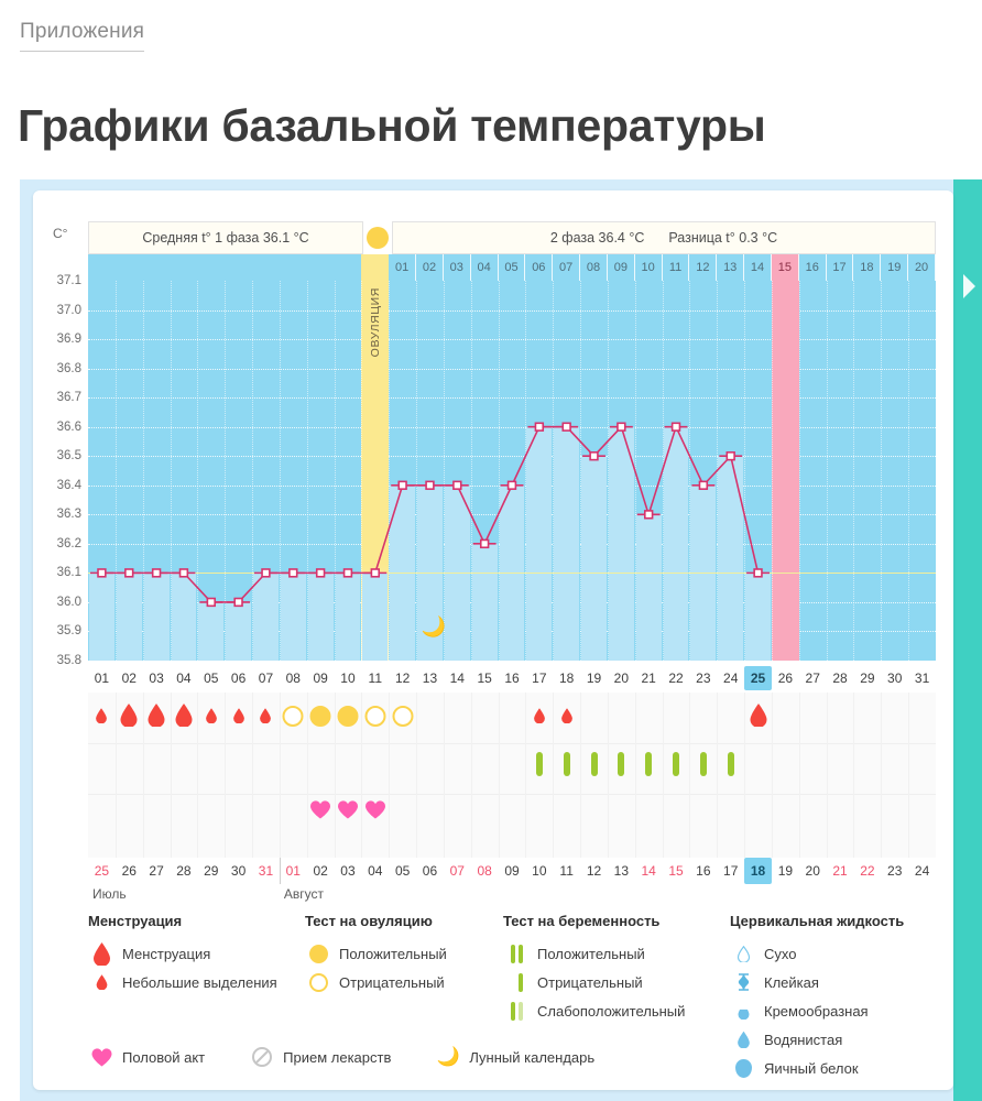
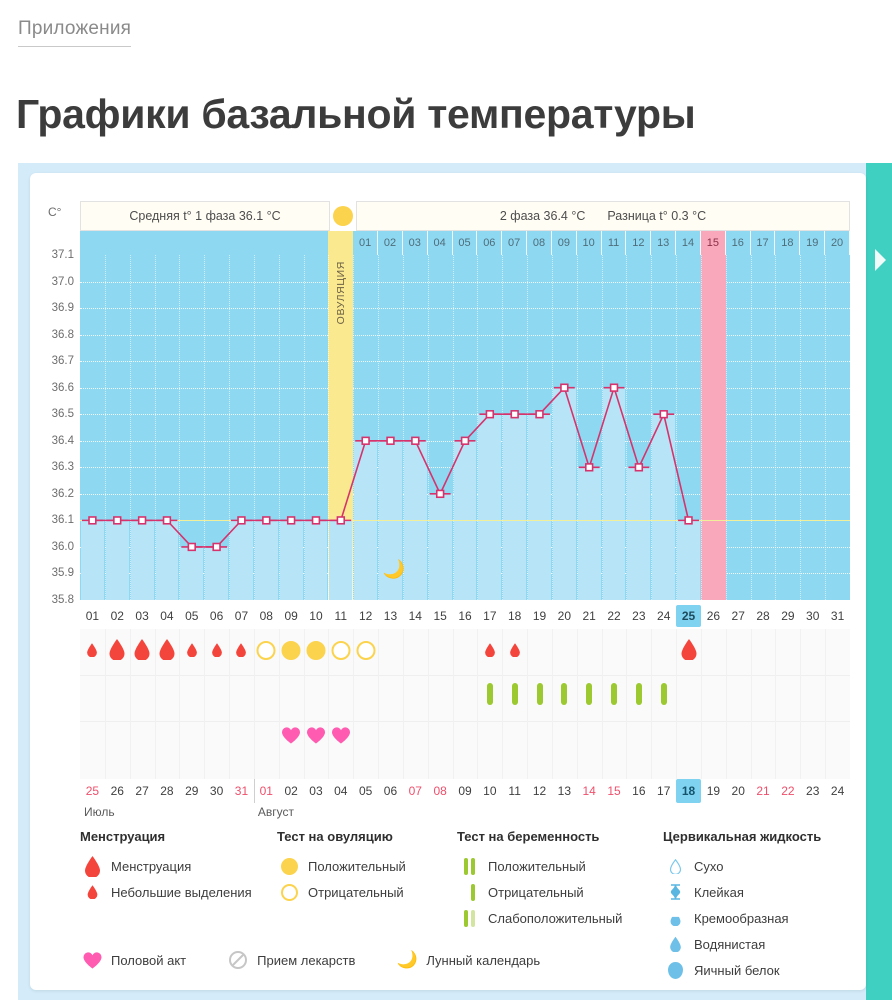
17: 36.6 -> 36.5
18: 36.6 -> 36.5
23: 36.4 -> 36.3
